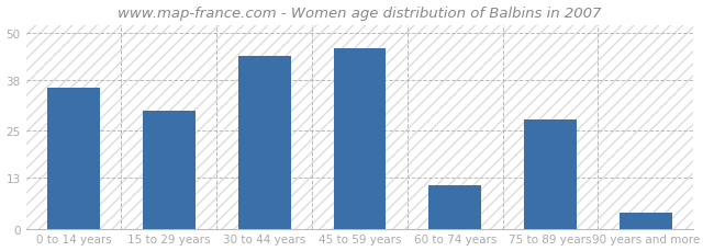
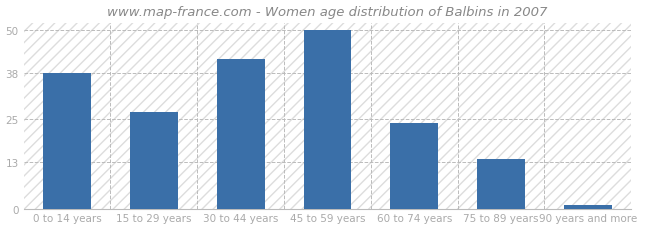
0 to 14 years: 36 -> 38
15 to 29 years: 30 -> 27
30 to 44 years: 44 -> 42
45 to 59 years: 46 -> 50
60 to 74 years: 11 -> 24
75 to 89 years: 28 -> 14
90 years and more: 4 -> 1
